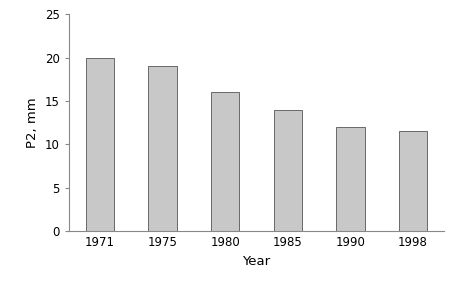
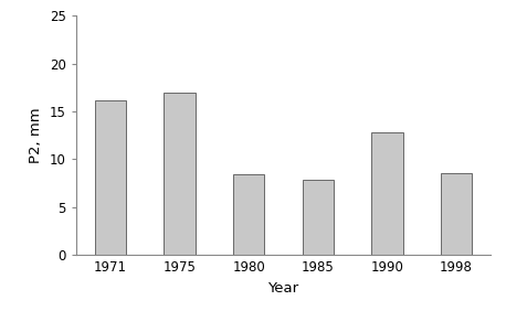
1971: 20.0 -> 16.2
1975: 19.0 -> 17.0
1980: 16.0 -> 8.4
1985: 14.0 -> 7.8
1990: 12.0 -> 12.8
1998: 11.5 -> 8.6
